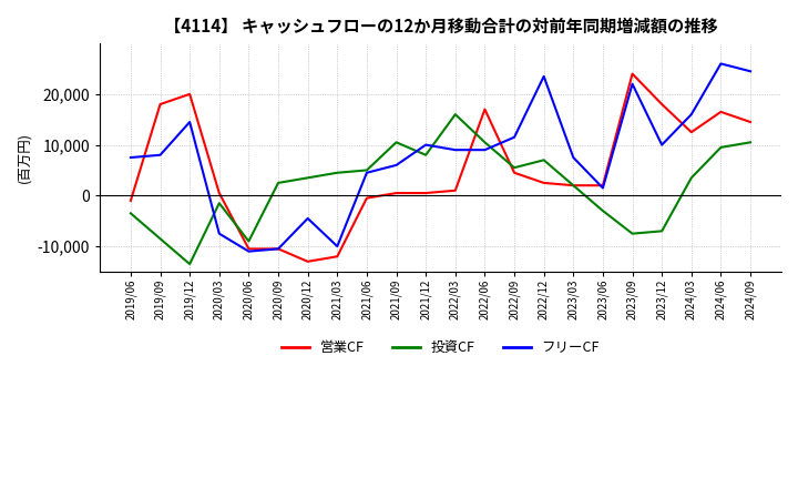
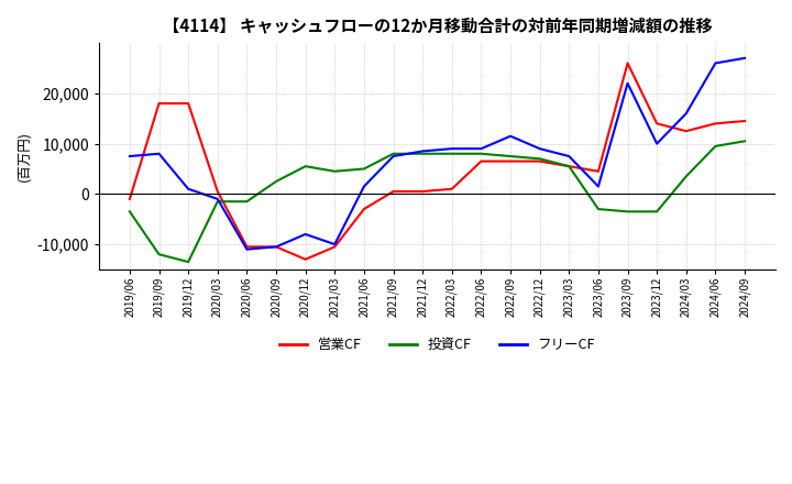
投資CF/2019/09: -8,500 -> -12,000
営業CF/2019/12: 20,000 -> 18,000
フリーCF/2019/12: 14,500 -> 1,000
フリーCF/2020/03: -7,500 -> -1,000
投資CF/2020/06: -9,000 -> -1,500
投資CF/2020/12: 3,500 -> 5,500
フリーCF/2020/12: -4,500 -> -8,000
営業CF/2021/03: -12,000 -> -10,500
営業CF/2021/06: -500 -> -3,000
フリーCF/2021/06: 4,500 -> 1,500
投資CF/2021/09: 10,500 -> 8,000
フリーCF/2021/09: 6,000 -> 7,500
フリーCF/2021/12: 10,000 -> 8,500
投資CF/2022/03: 16,000 -> 8,000
営業CF/2022/06: 17,000 -> 6,500
投資CF/2022/06: 10,500 -> 8,000
営業CF/2022/09: 4,500 -> 6,500
投資CF/2022/09: 5,500 -> 7,500
営業CF/2022/12: 2,500 -> 6,500
フリーCF/2022/12: 23,500 -> 9,000
営業CF/2023/03: 2,000 -> 5,500
投資CF/2023/03: 2,000 -> 5,500
営業CF/2023/06: 2,000 -> 4,500
営業CF/2023/09: 24,000 -> 26,000
投資CF/2023/09: -7,500 -> -3,500
営業CF/2023/12: 18,000 -> 14,000
投資CF/2023/12: -7,000 -> -3,500
営業CF/2024/06: 16,500 -> 14,000
フリーCF/2024/09: 24,500 -> 27,000
